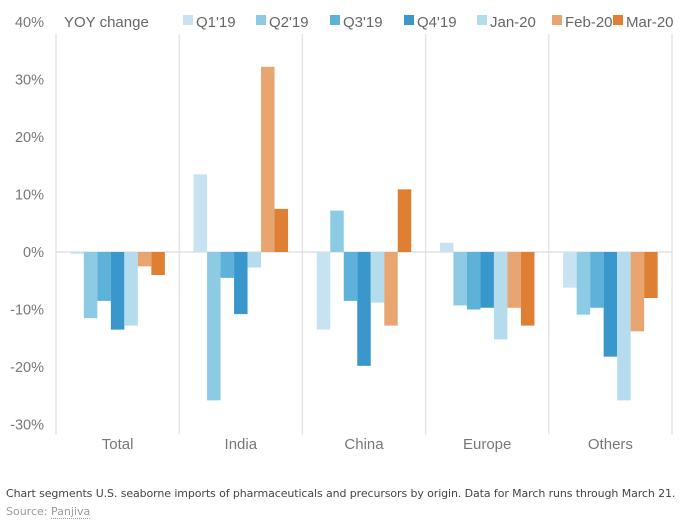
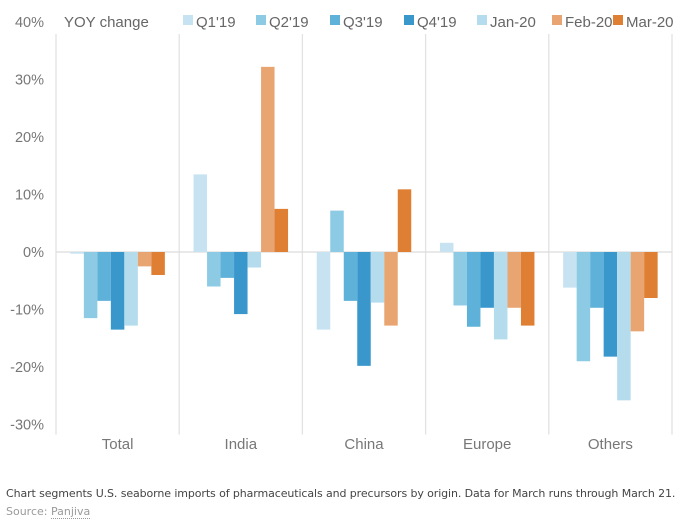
Q2'19/India: -26% -> -6%
Q3'19/Europe: -10% -> -13%
Q2'19/Others: -11% -> -19%
